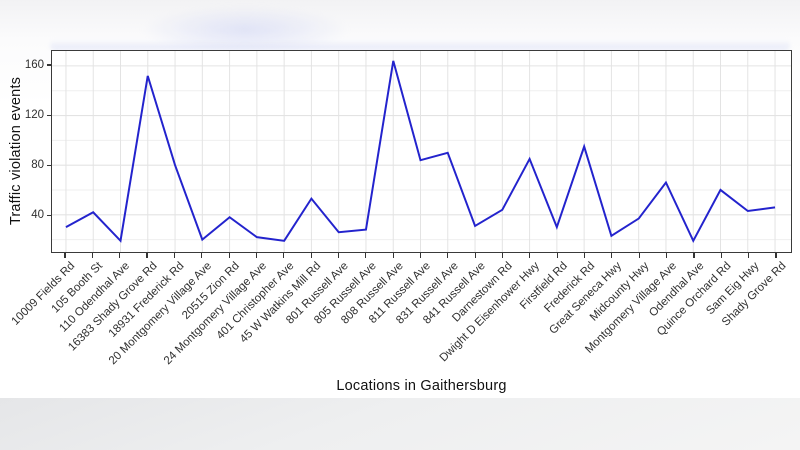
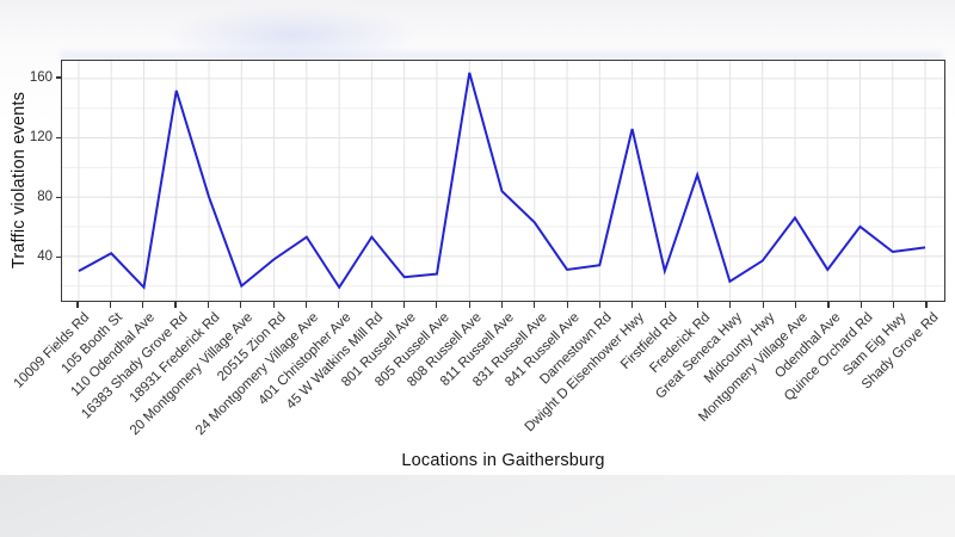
24 Montgomery Village Ave: 22 -> 53
831 Russell Ave: 90 -> 63
Darnestown Rd: 44 -> 34
Dwight D Eisenhower Hwy: 85 -> 126
Odendhal Ave: 19 -> 31
